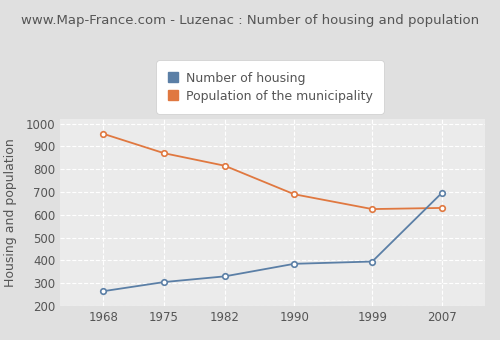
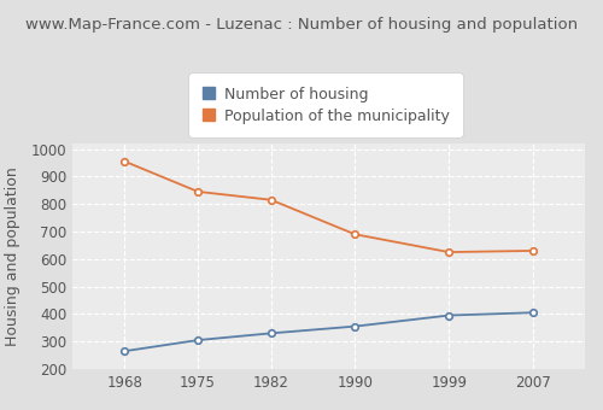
Population of the municipality/1975: 870 -> 845
Number of housing/1990: 385 -> 355
Number of housing/2007: 695 -> 405
